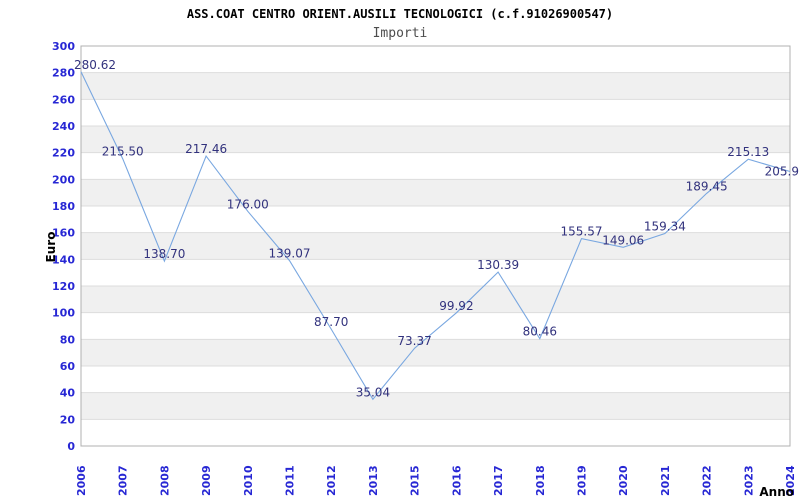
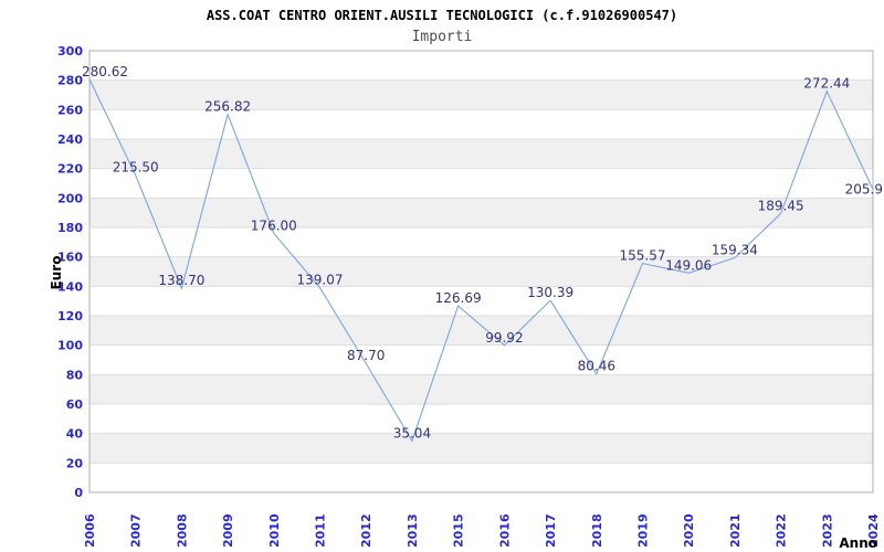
2009: 217.46 -> 256.82
2015: 73.37 -> 126.69
2023: 215.13 -> 272.44
